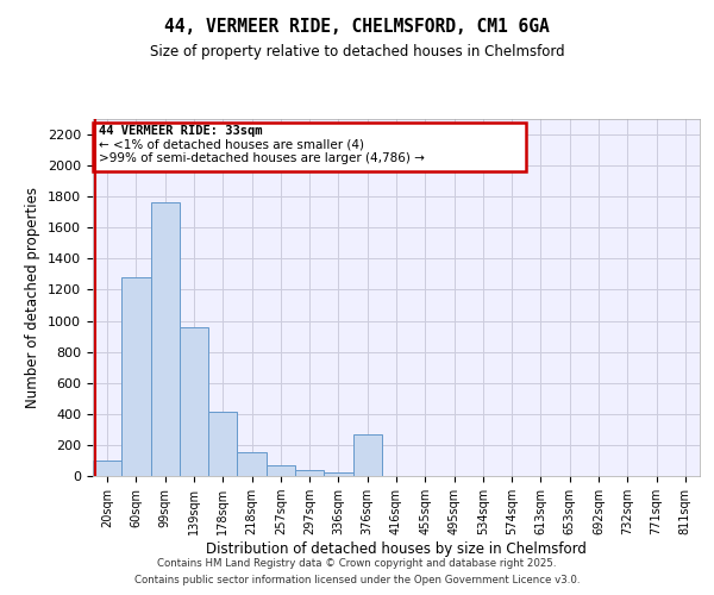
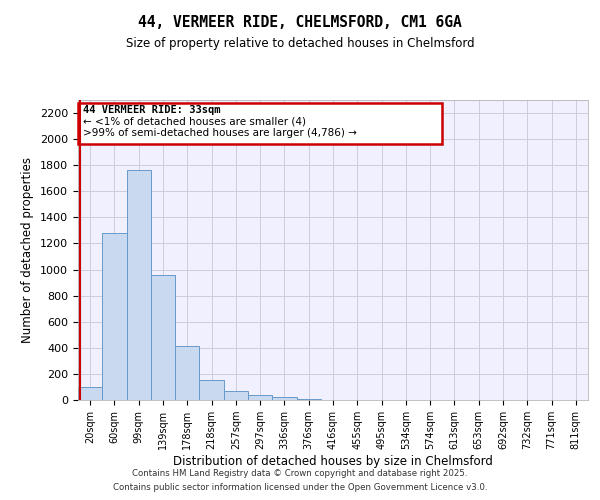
376sqm: 270 -> 0
